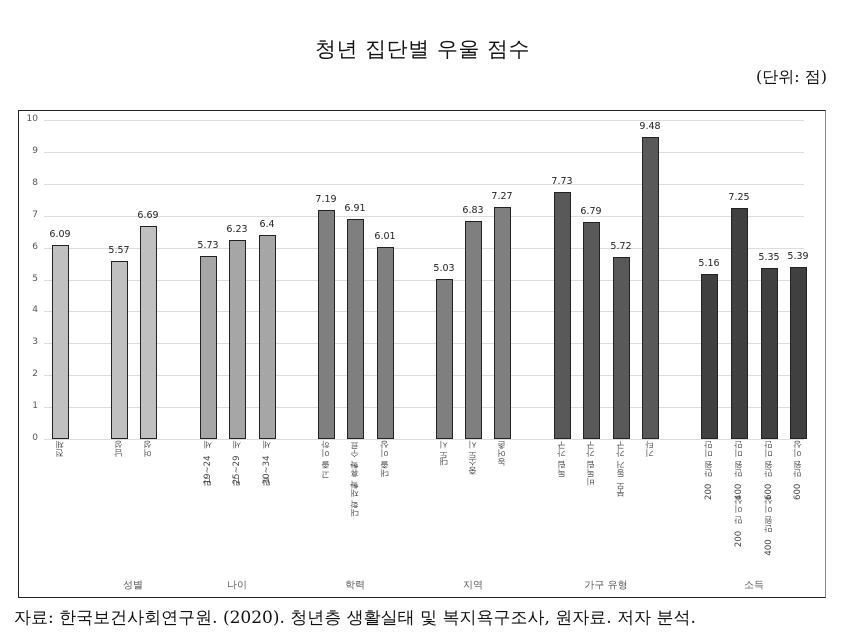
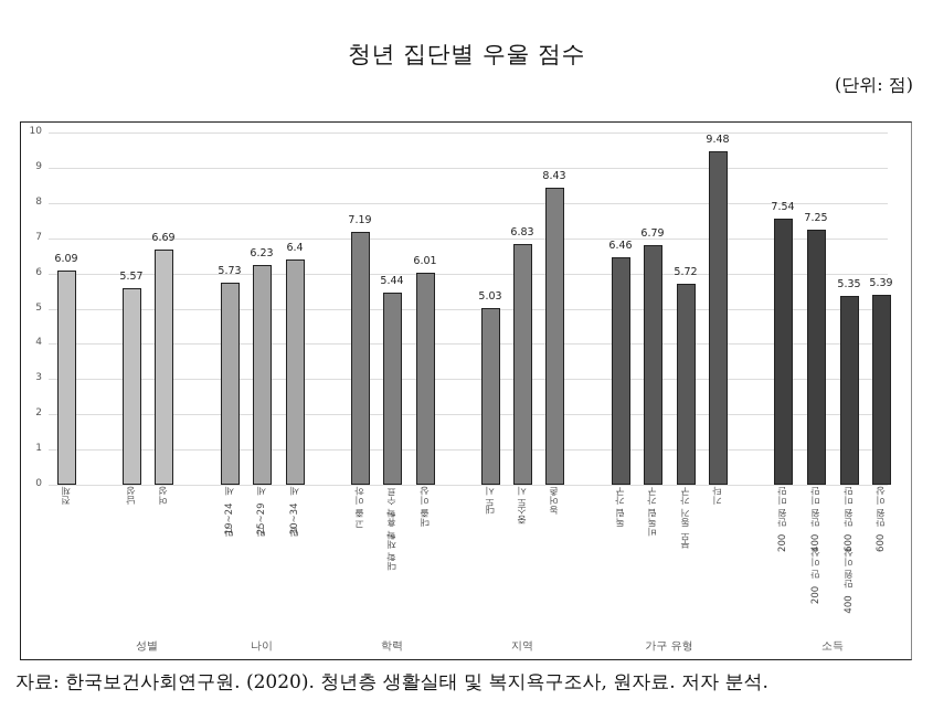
대학 재학/휴학/수료: 6.91 -> 5.44
농어촌: 7.27 -> 8.43
독립 가구: 7.73 -> 6.46
200만원 미만: 5.16 -> 7.54
